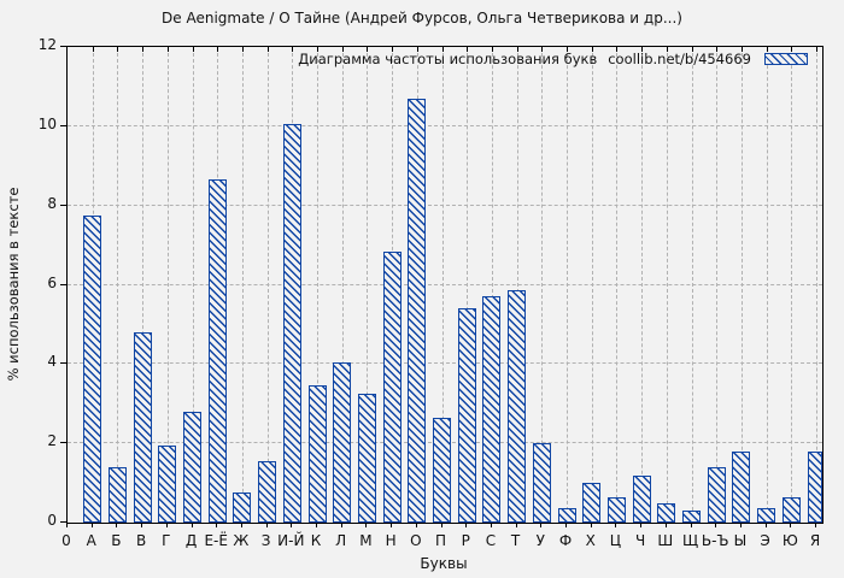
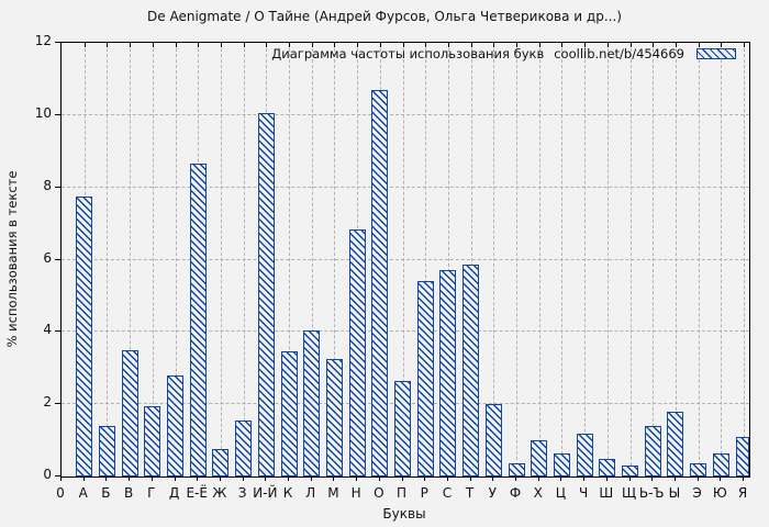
В: 4.8 -> 3.5
Я: 1.8 -> 1.1
